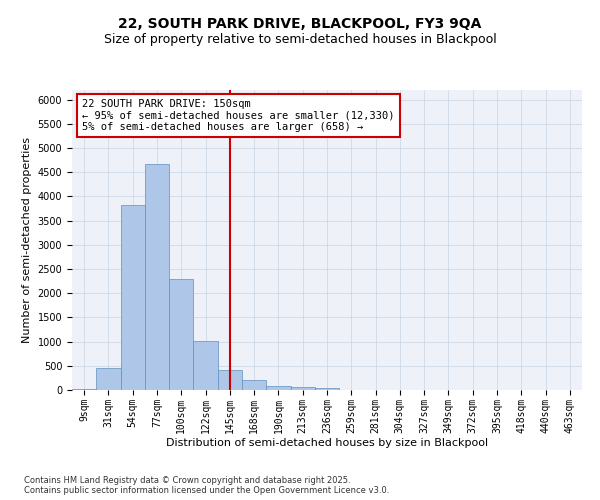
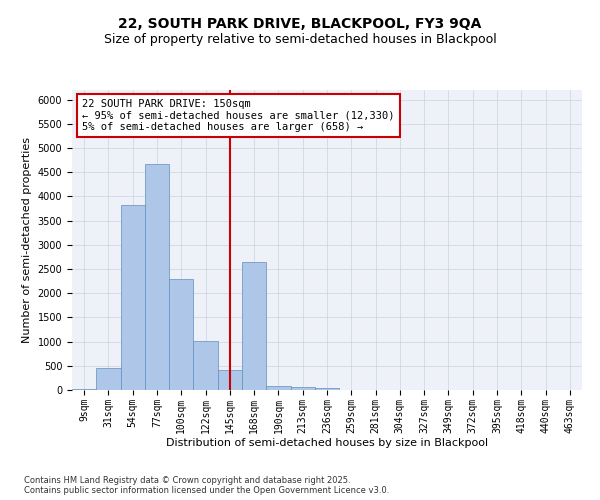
168sqm: 200 -> 2650
